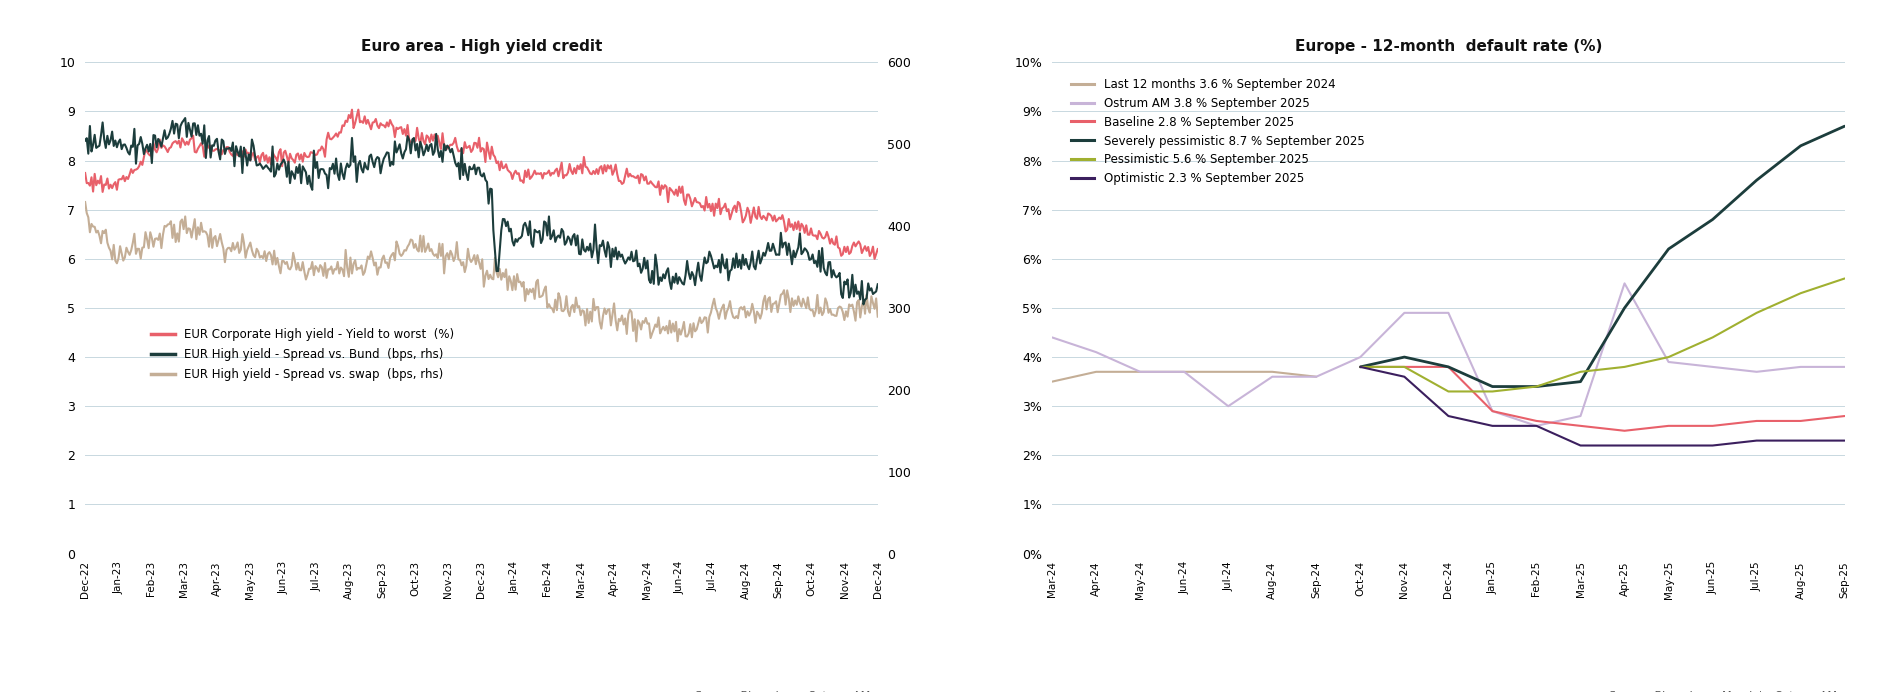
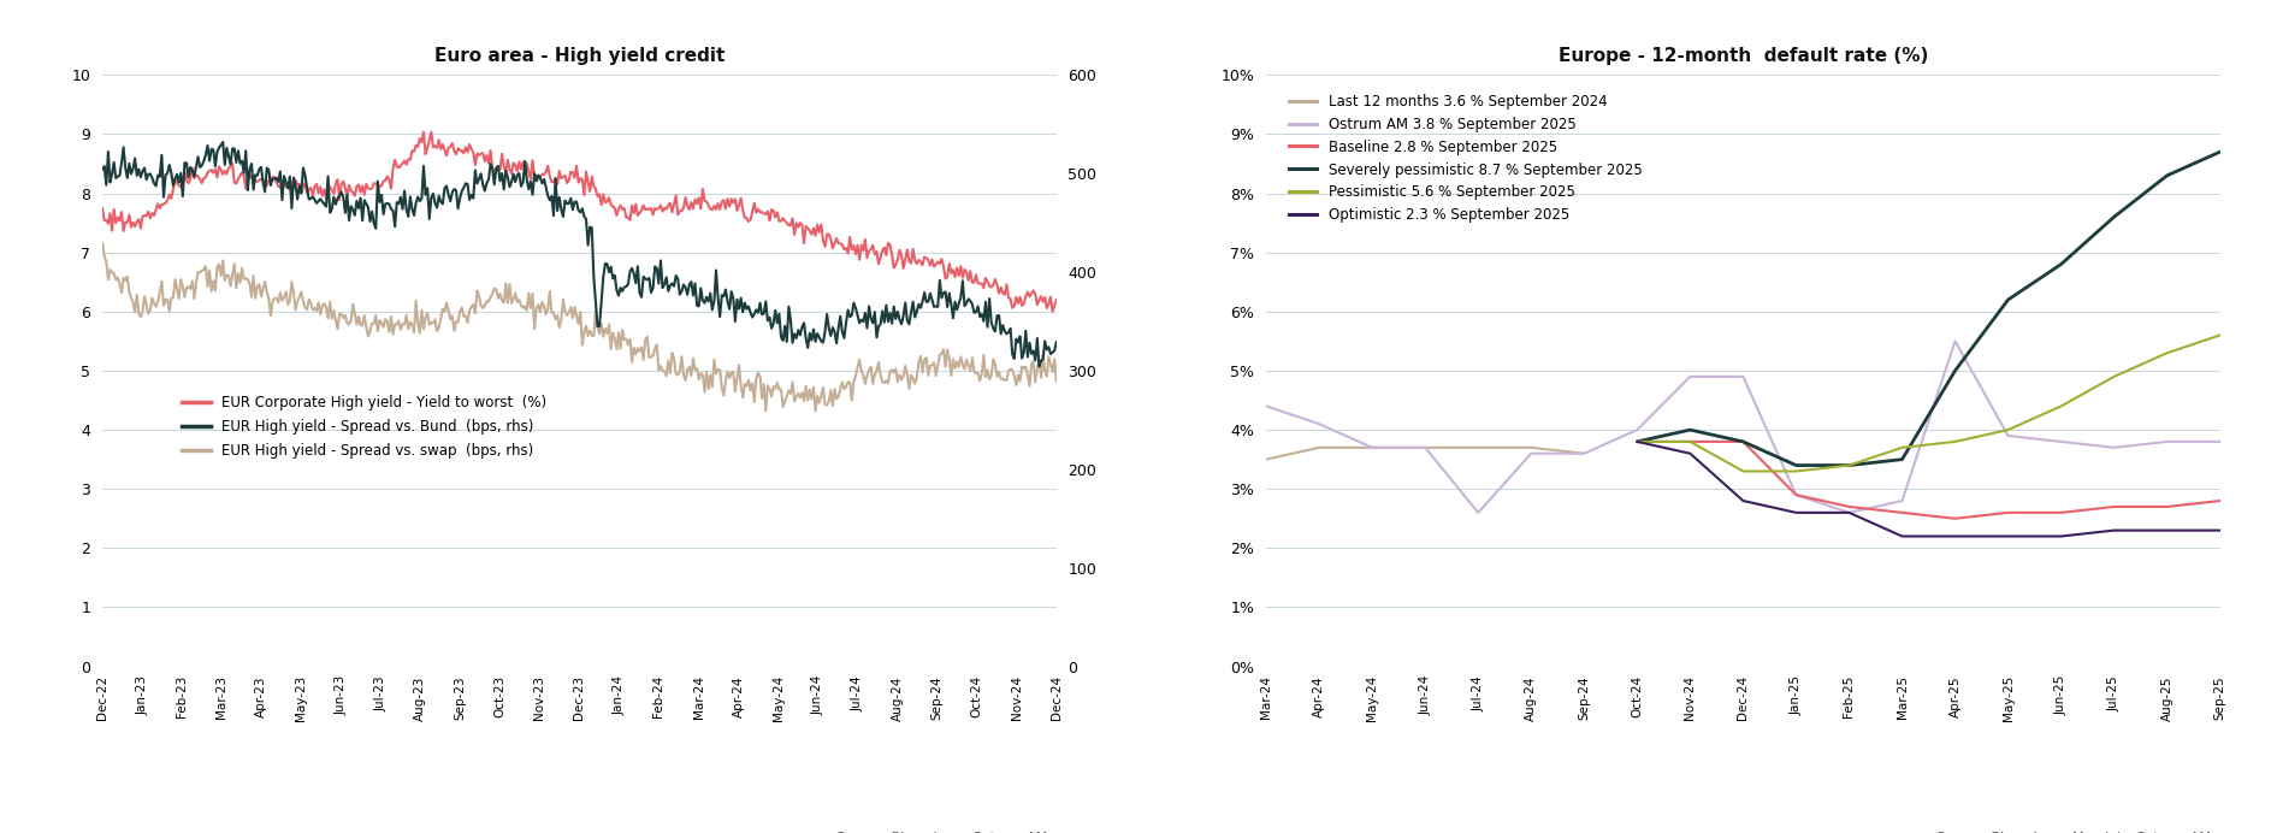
Europe - 12-month default rate (%)/Ostrum AM 3.8 % September 2025/Jul-24: 3.0% -> 2.6%
